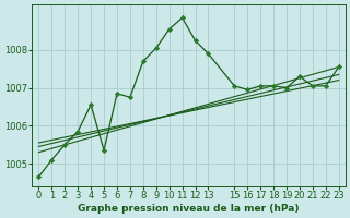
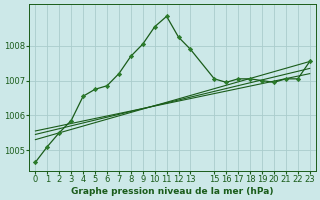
5: 1005.35 -> 1006.75
7: 1006.75 -> 1007.20
20: 1007.30 -> 1006.95
